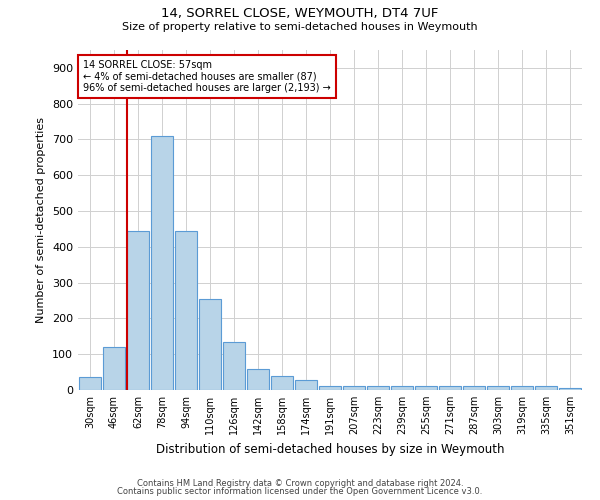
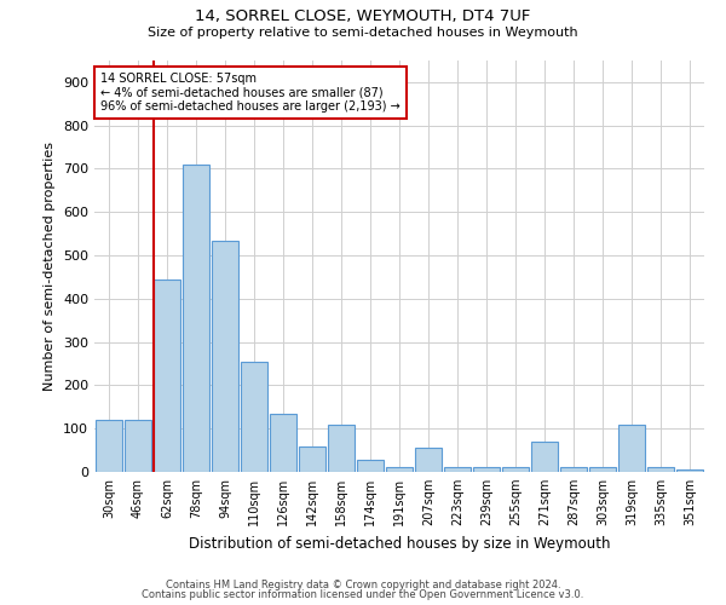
30sqm: 35 -> 120
94sqm: 445 -> 535
158sqm: 38 -> 110
207sqm: 10 -> 55
271sqm: 10 -> 70
319sqm: 10 -> 110
